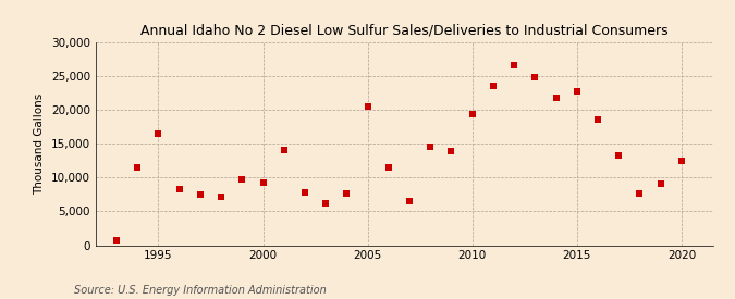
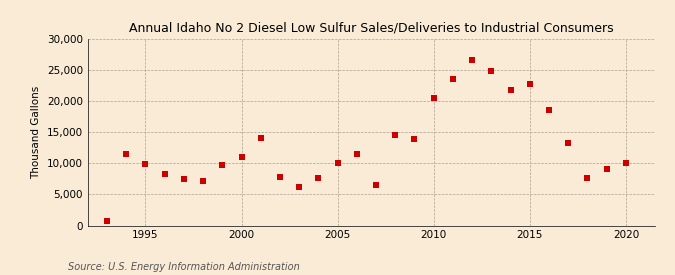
1995: 16,400 -> 9,800
2000: 9,200 -> 11,000
2005: 20,400 -> 10,000
2010: 19,400 -> 20,500
2020: 12,400 -> 10,000
